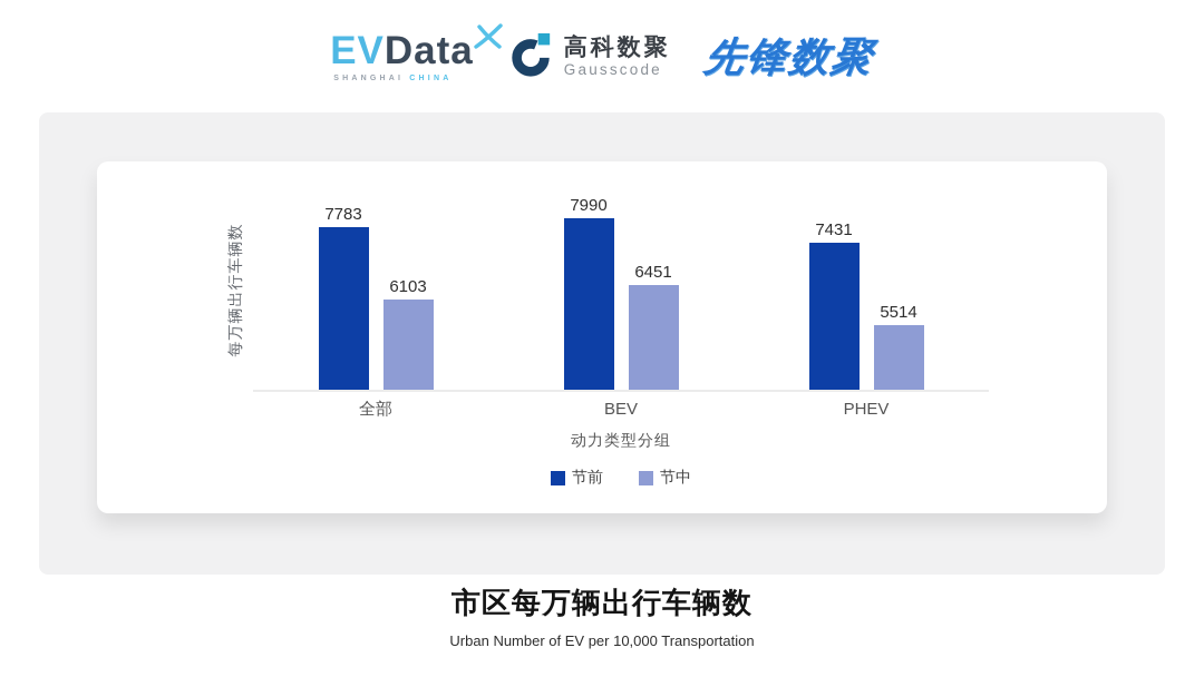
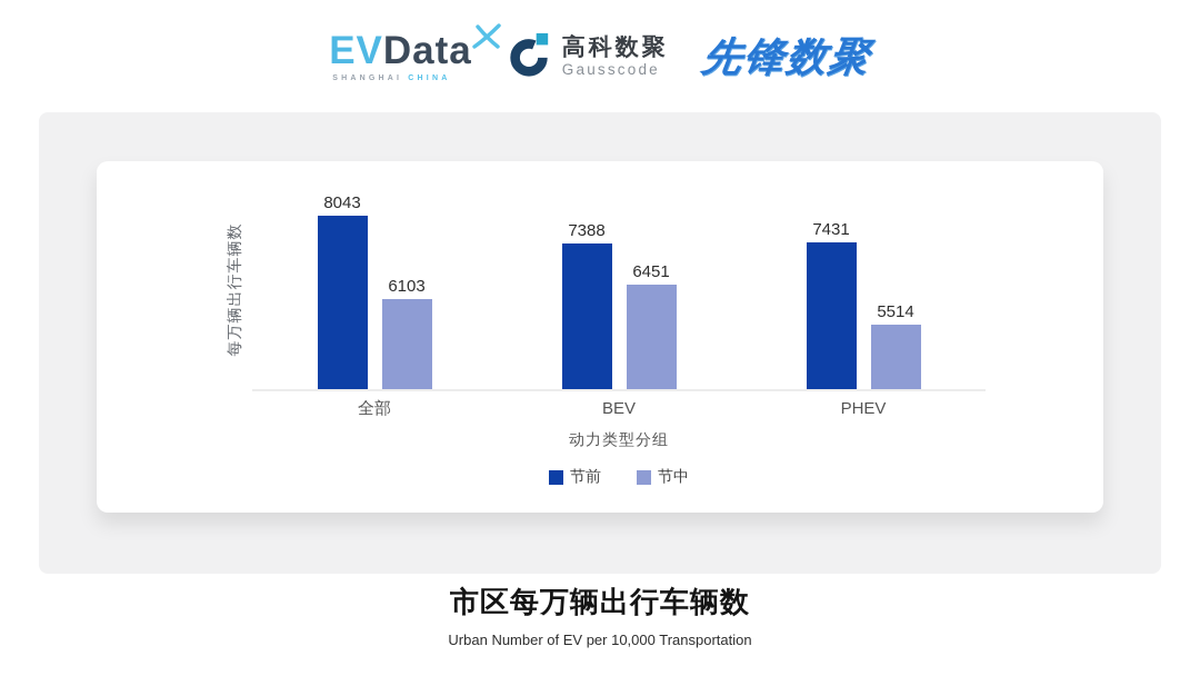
节前/全部: 7783 -> 8043
节前/BEV: 7990 -> 7388
